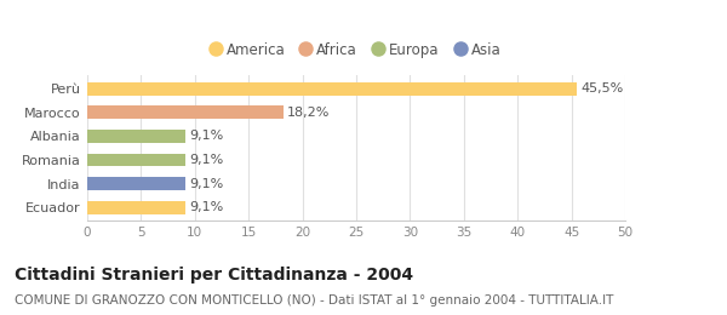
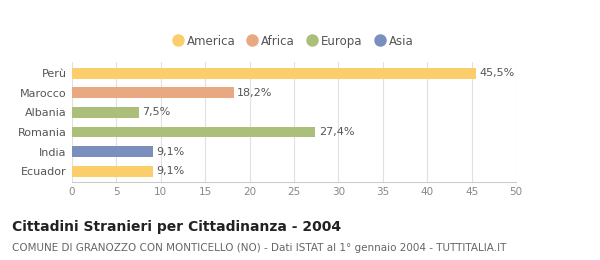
Albania: 9,1% -> 7,5%
Romania: 9,1% -> 27,4%
